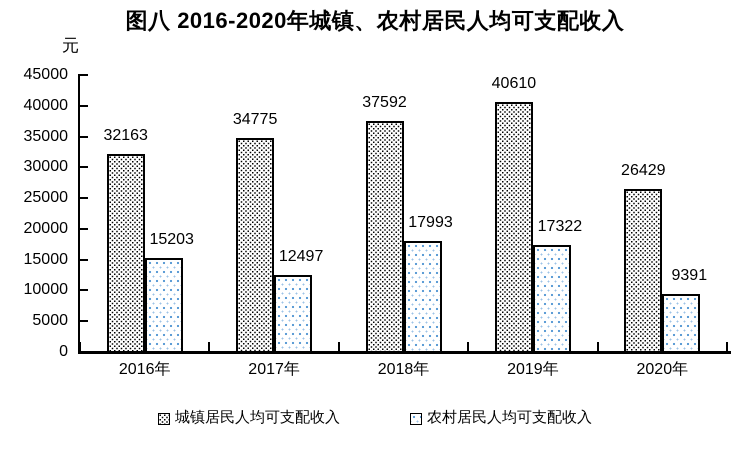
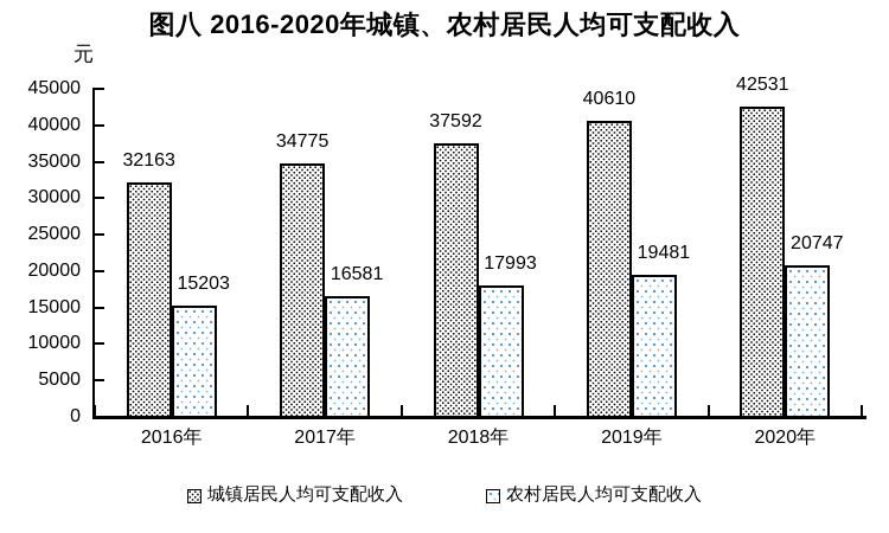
农村居民人均可支配收入/2017年: 12497 -> 16581
农村居民人均可支配收入/2019年: 17322 -> 19481
城镇居民人均可支配收入/2020年: 26429 -> 42531
农村居民人均可支配收入/2020年: 9391 -> 20747
